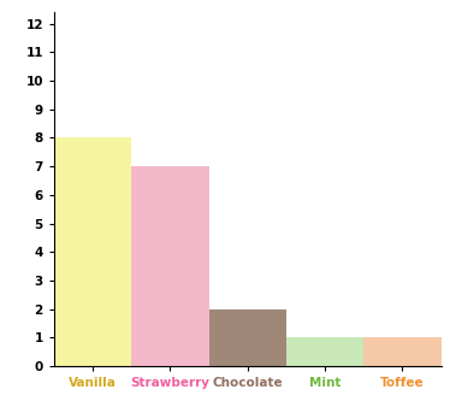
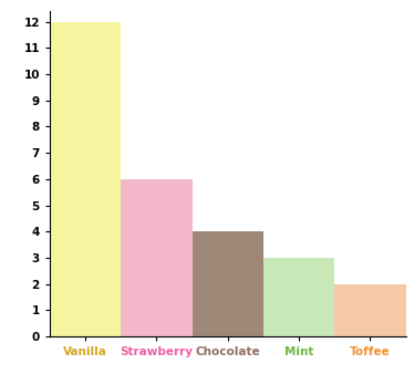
Vanilla: 8 -> 12
Strawberry: 7 -> 6
Chocolate: 2 -> 4
Mint: 1 -> 3
Toffee: 1 -> 2
